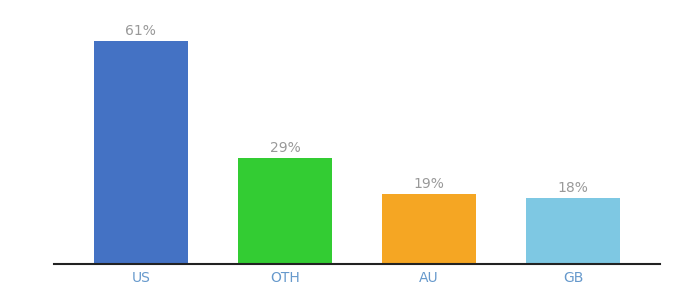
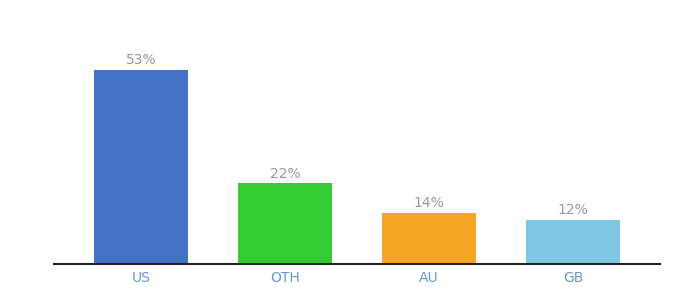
US: 61% -> 53%
OTH: 29% -> 22%
AU: 19% -> 14%
GB: 18% -> 12%
